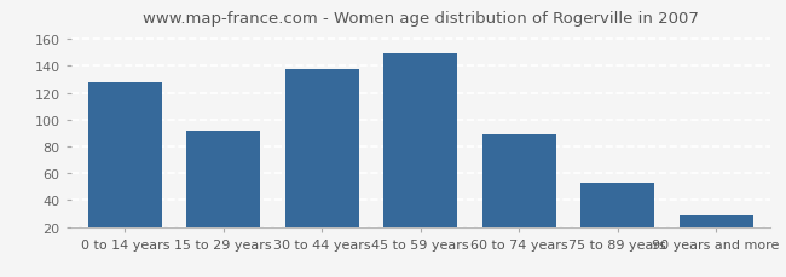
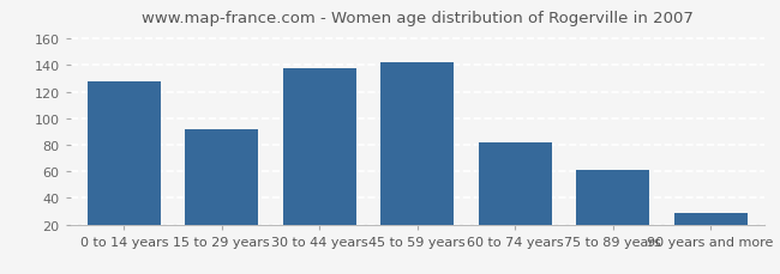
45 to 59 years: 149 -> 142
60 to 74 years: 89 -> 82
75 to 89 years: 53 -> 61
